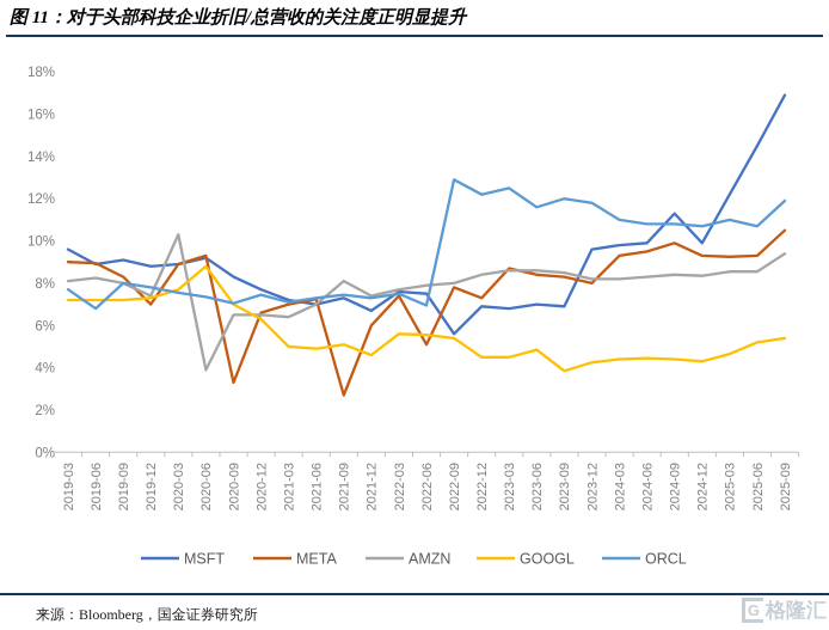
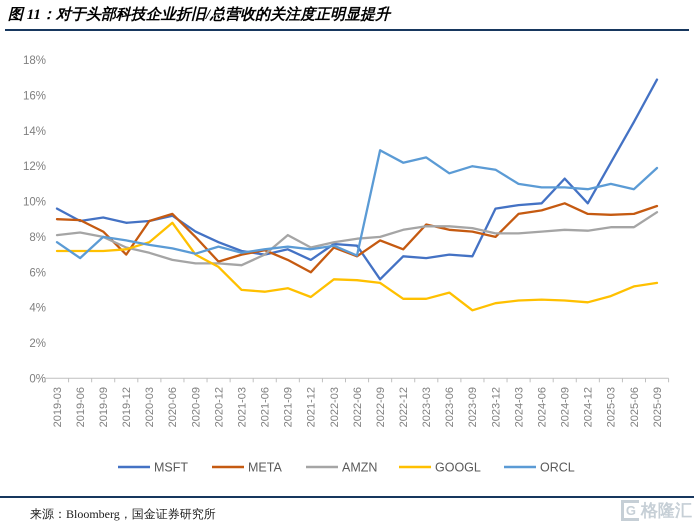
AMZN/2020-03: 10.3% -> 7.1%
AMZN/2020-06: 3.9% -> 6.7%
META/2020-09: 3.3% -> 8.0%
META/2021-09: 2.7% -> 6.7%
META/2022-06: 5.1% -> 6.9%
META/2025-09: 10.5% -> 9.8%
